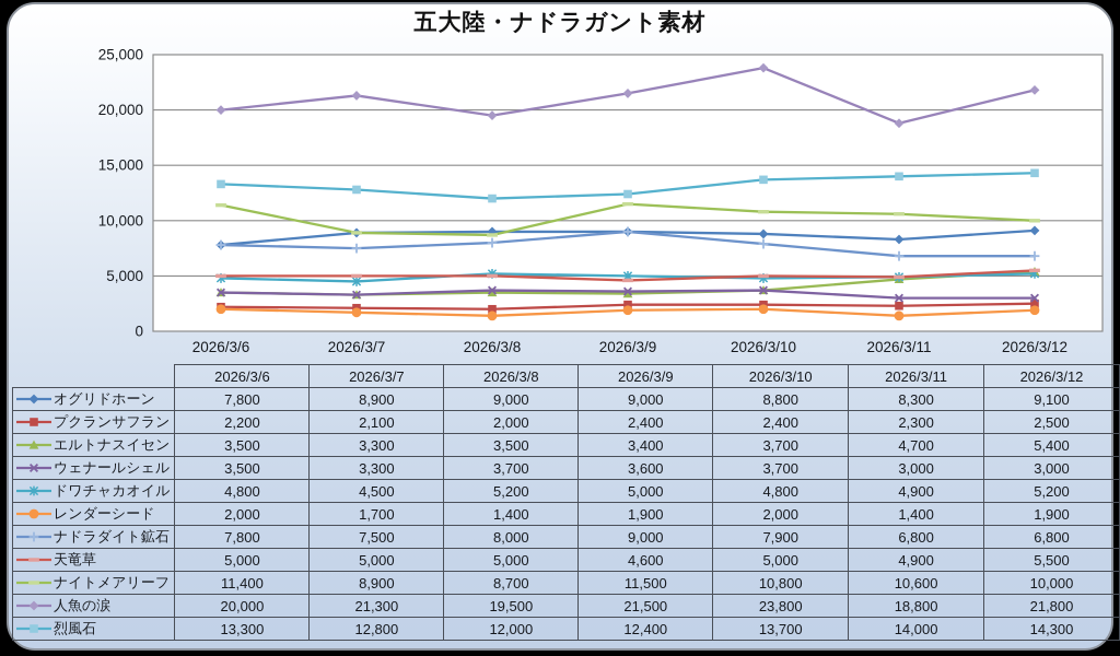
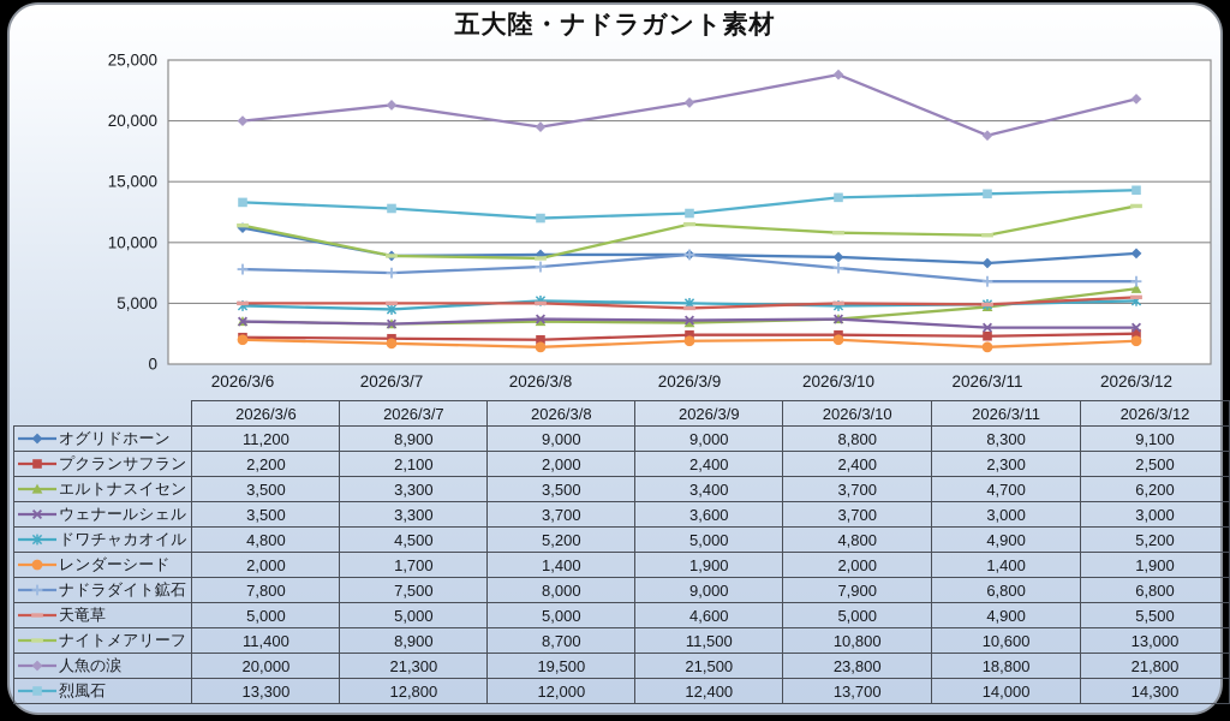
オグリドホーン/2026/3/6: 7,800 -> 11,200
エルトナスイセン/2026/3/12: 5,400 -> 6,200
ナイトメアリーフ/2026/3/12: 10,000 -> 13,000
